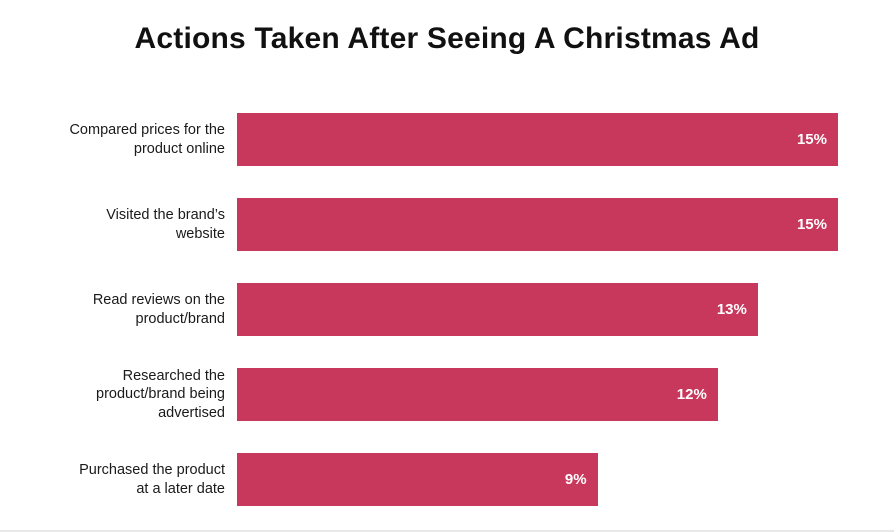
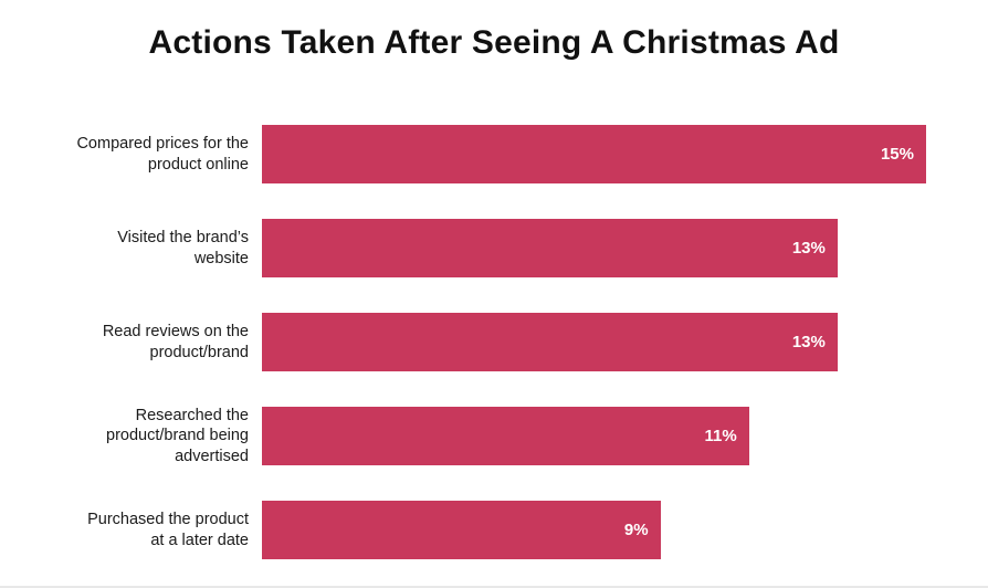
Visited the brand’s website: 15% -> 13%
Researched the product/brand being advertised: 12% -> 11%
